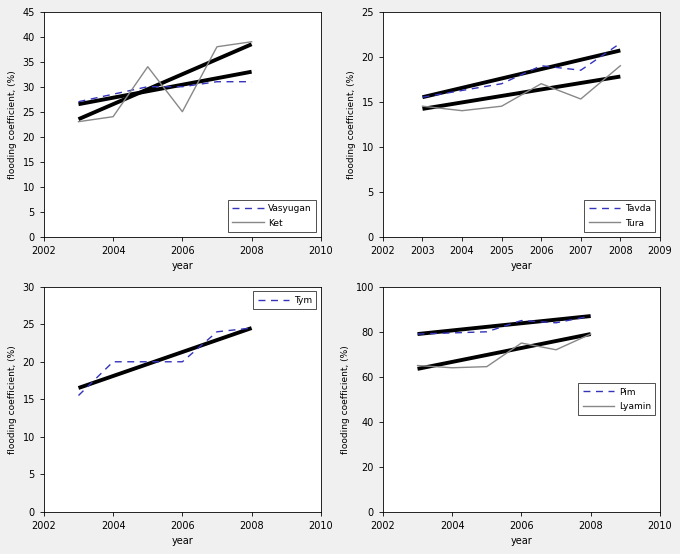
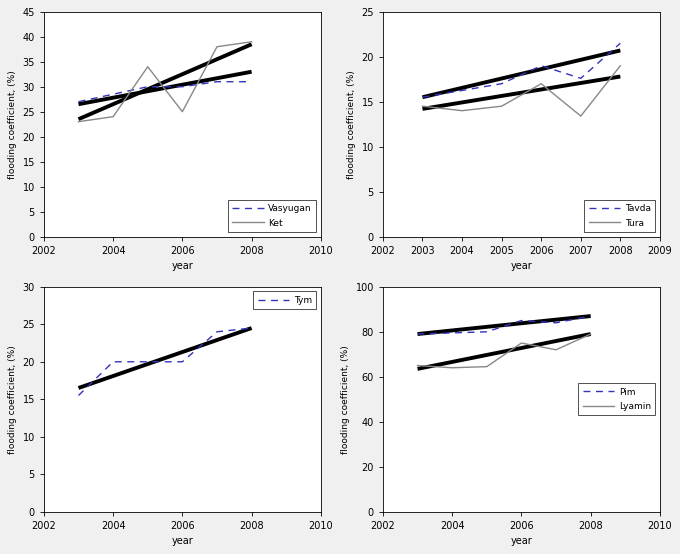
Tavda/2007: 18.5 -> 17.6
Tura/2007: 15.3 -> 13.4
